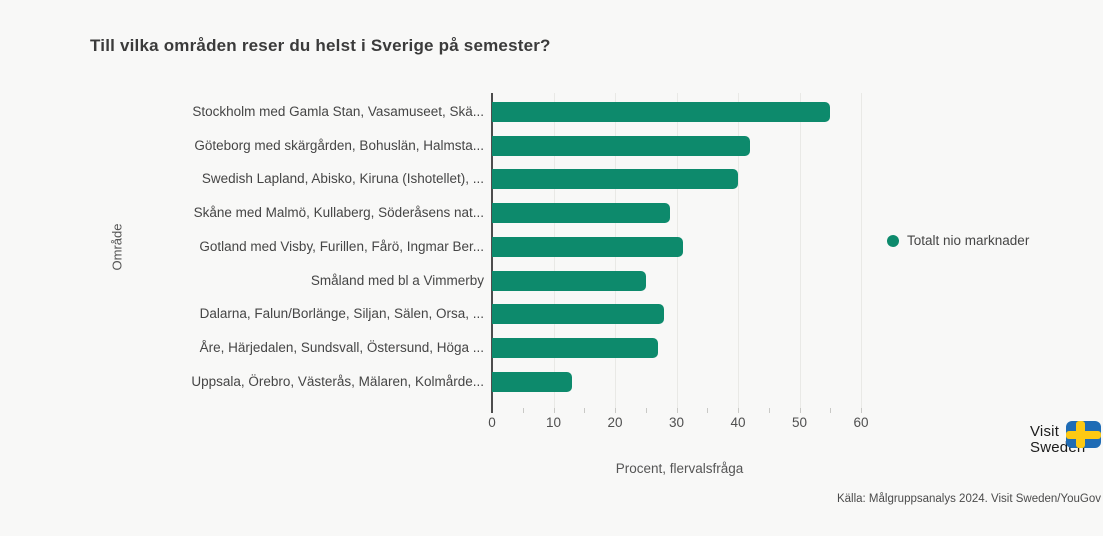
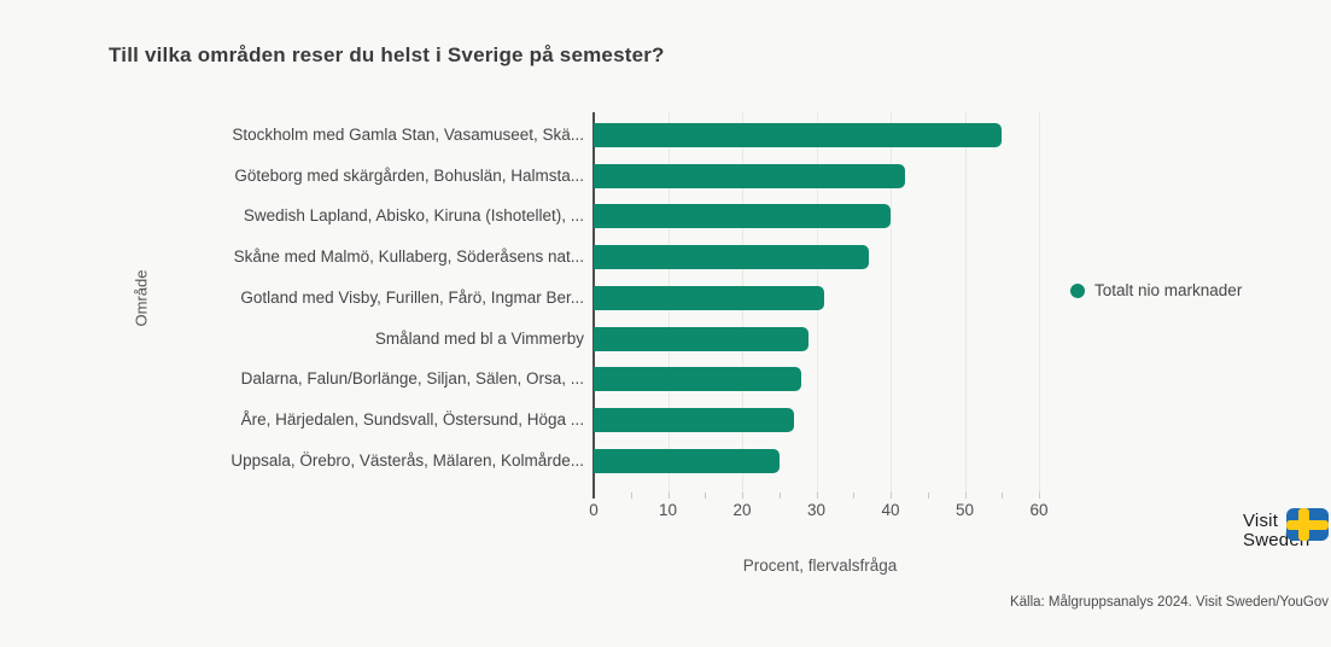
Skåne med Malmö, Kullaberg, Söderåsens nat...: 29 -> 37
Småland med bl a Vimmerby: 25 -> 29
Uppsala, Örebro, Västerås, Mälaren, Kolmårde...: 13 -> 25
